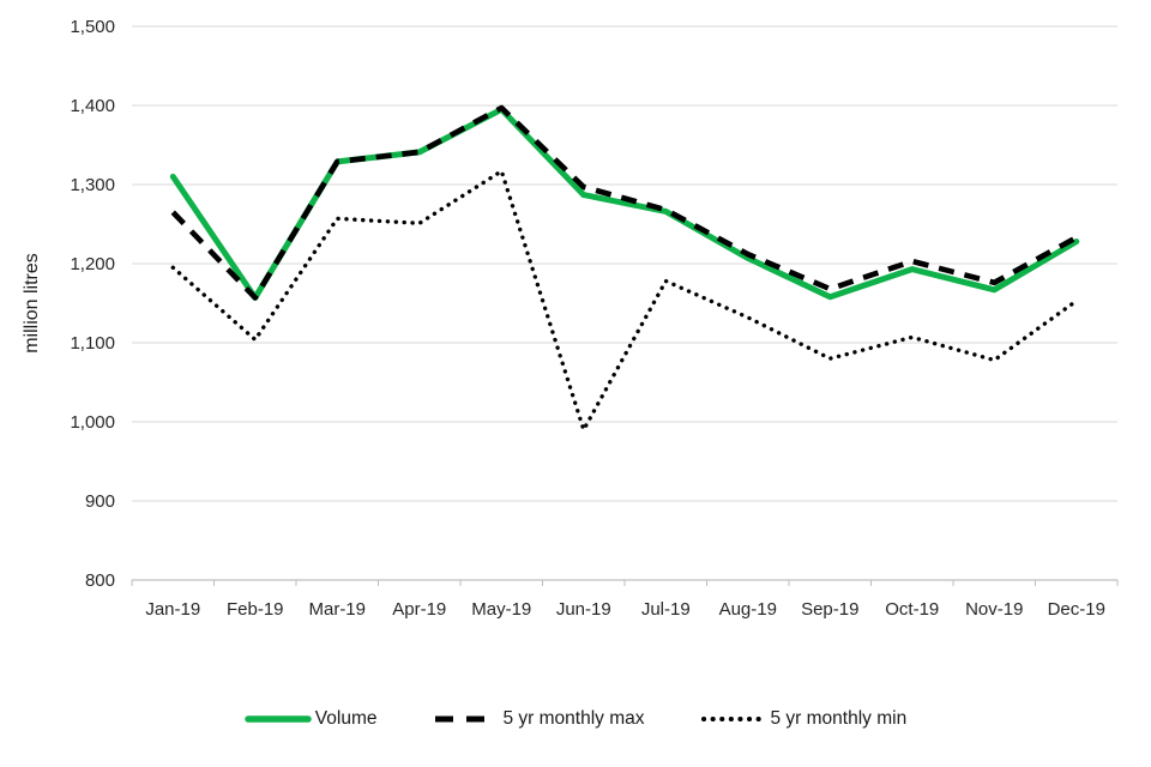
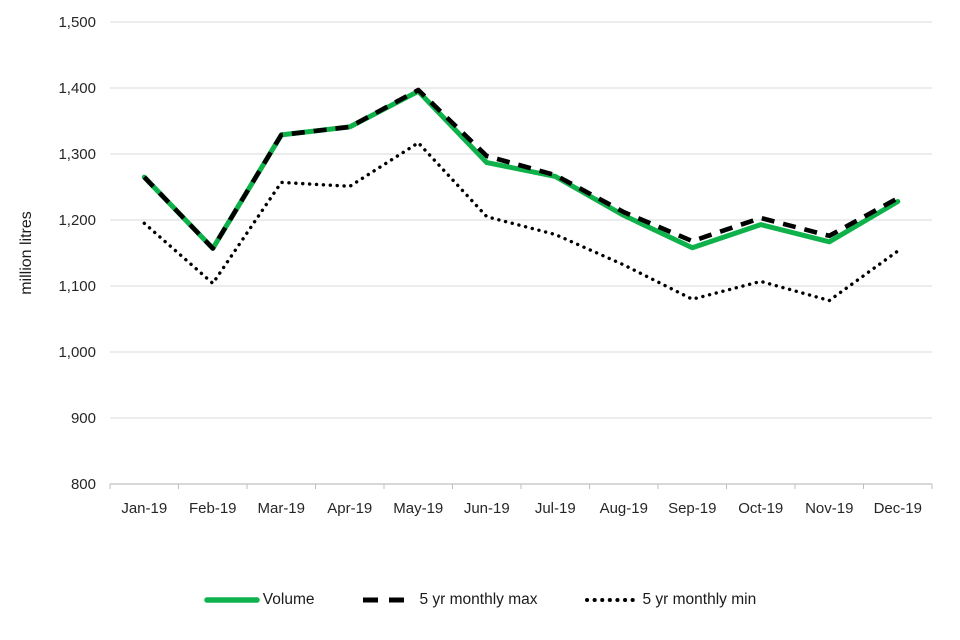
Volume/Jan-19: 1310 -> 1260
5 yr monthly min/Jun-19: 990 -> 1200
